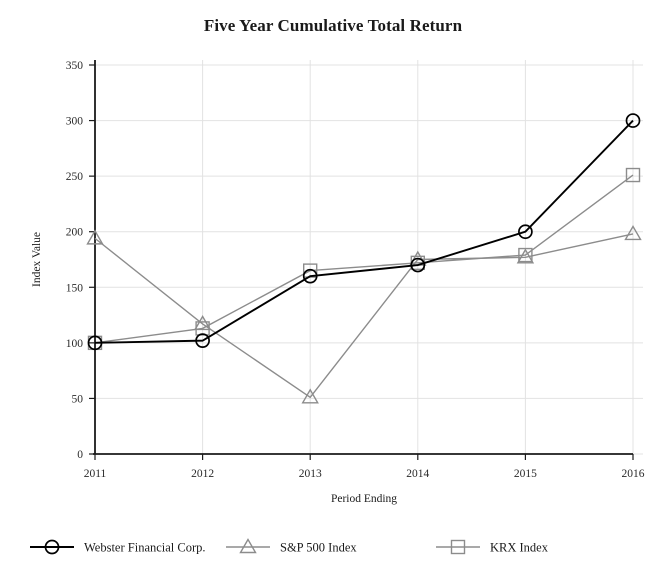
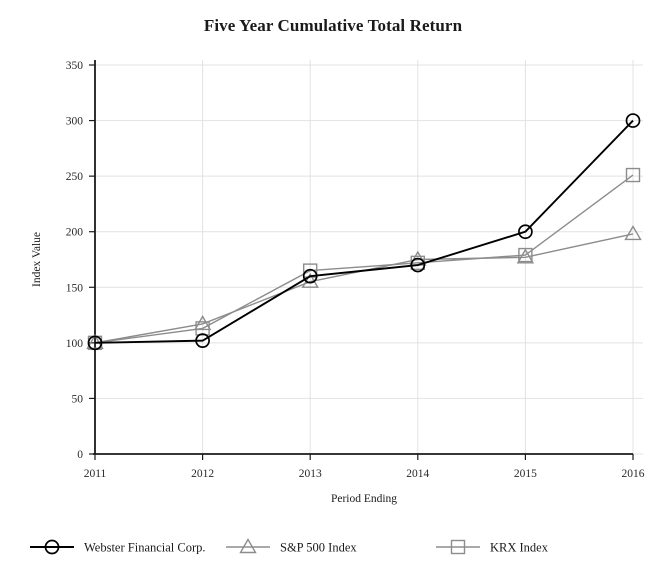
S&P 500 Index/2011: 194 -> 100
S&P 500 Index/2013: 51 -> 155
